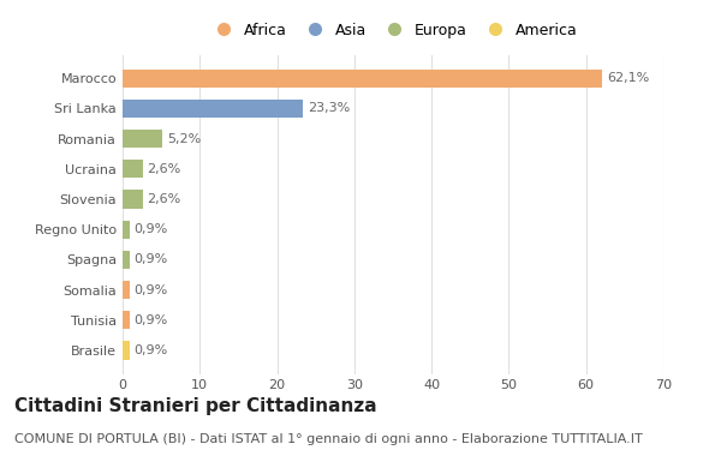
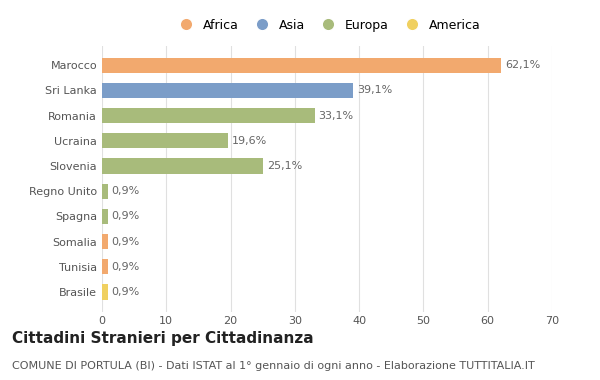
Sri Lanka: 23,3% -> 39,1%
Romania: 5,2% -> 33,1%
Ucraina: 2,6% -> 19,6%
Slovenia: 2,6% -> 25,1%
